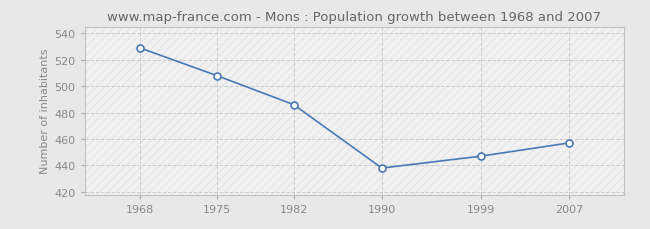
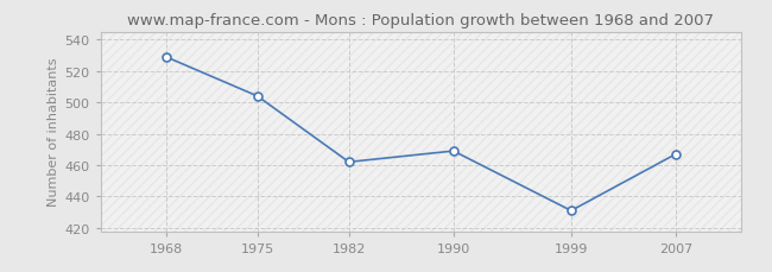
1975: 508 -> 504
1982: 486 -> 462
1990: 438 -> 469
1999: 447 -> 431
2007: 457 -> 467
